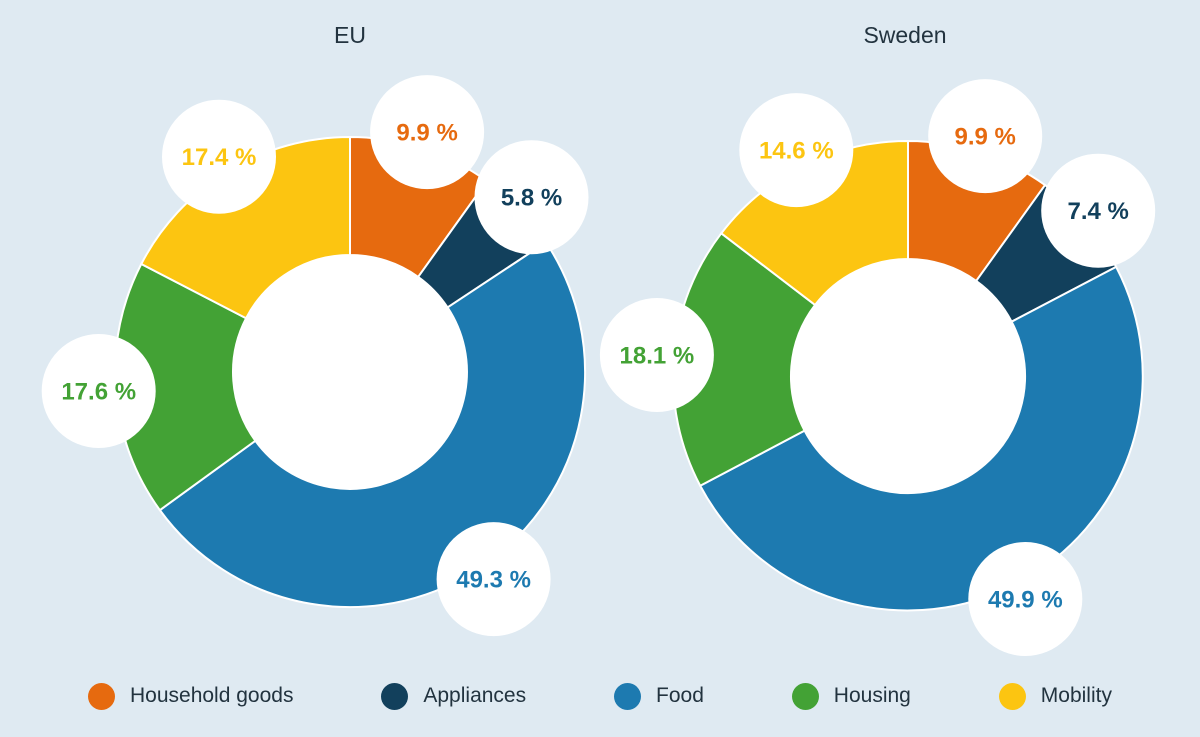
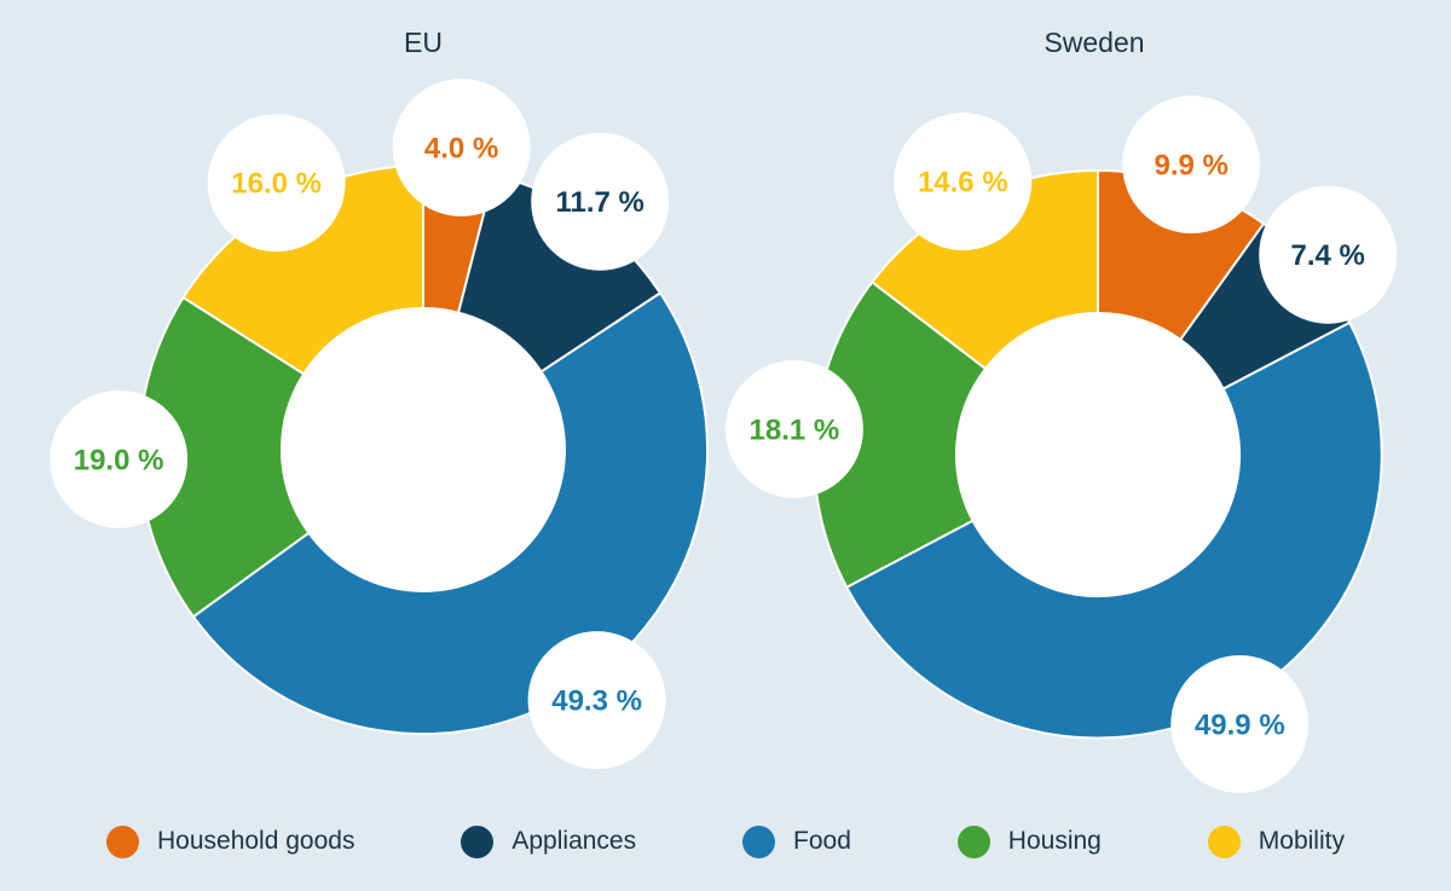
EU/Household goods: 9.9 -> 4.0
EU/Appliances: 5.8 -> 11.7
EU/Housing: 17.6 -> 19.0
EU/Mobility: 17.4 -> 16.0
